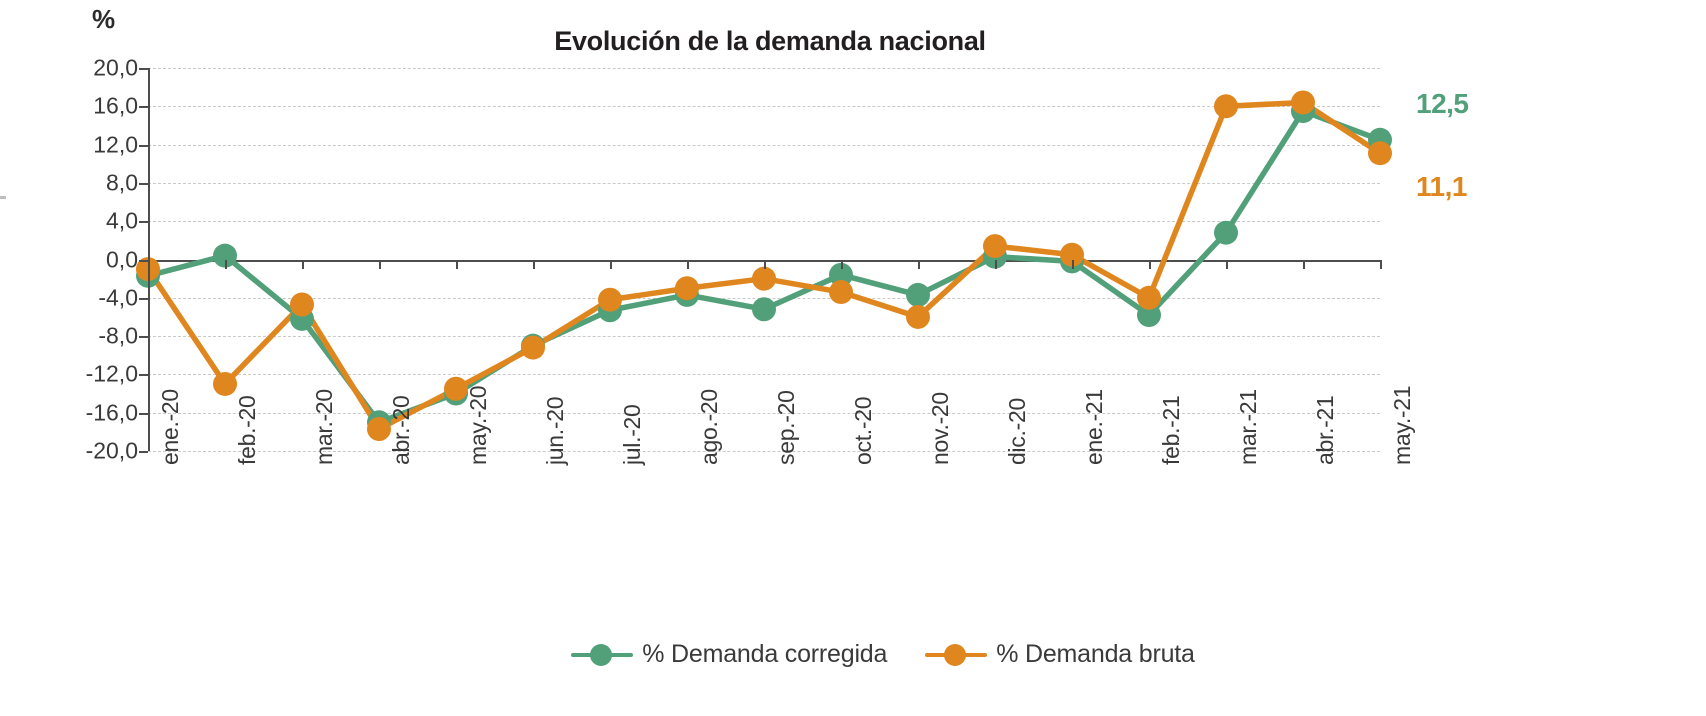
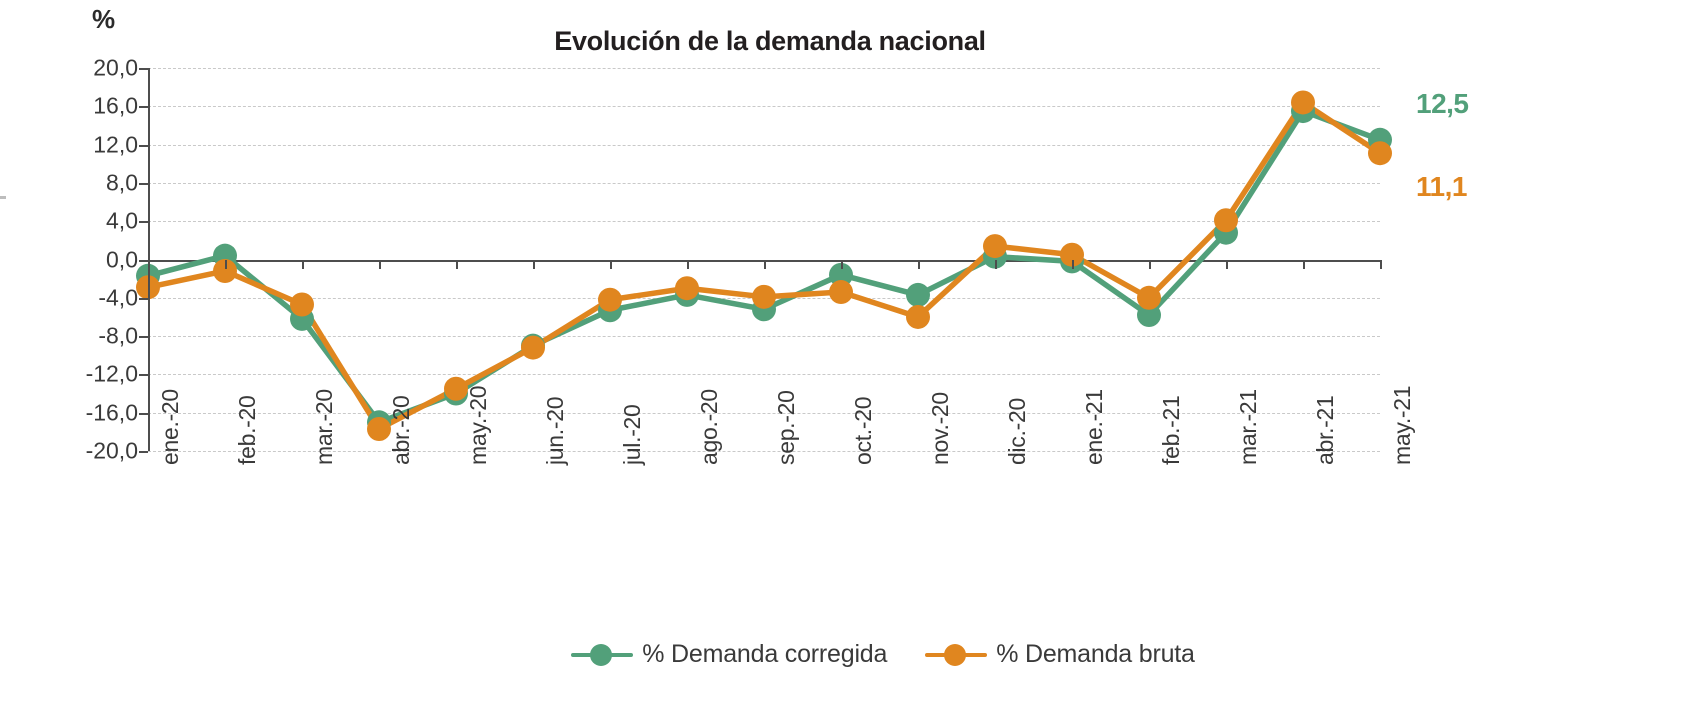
% Demanda bruta/ene.-20: -1 -> -3
% Demanda bruta/feb.-20: -13 -> -1
% Demanda bruta/sep.-20: -2 -> -4
% Demanda bruta/mar.-21: 16 -> 4
